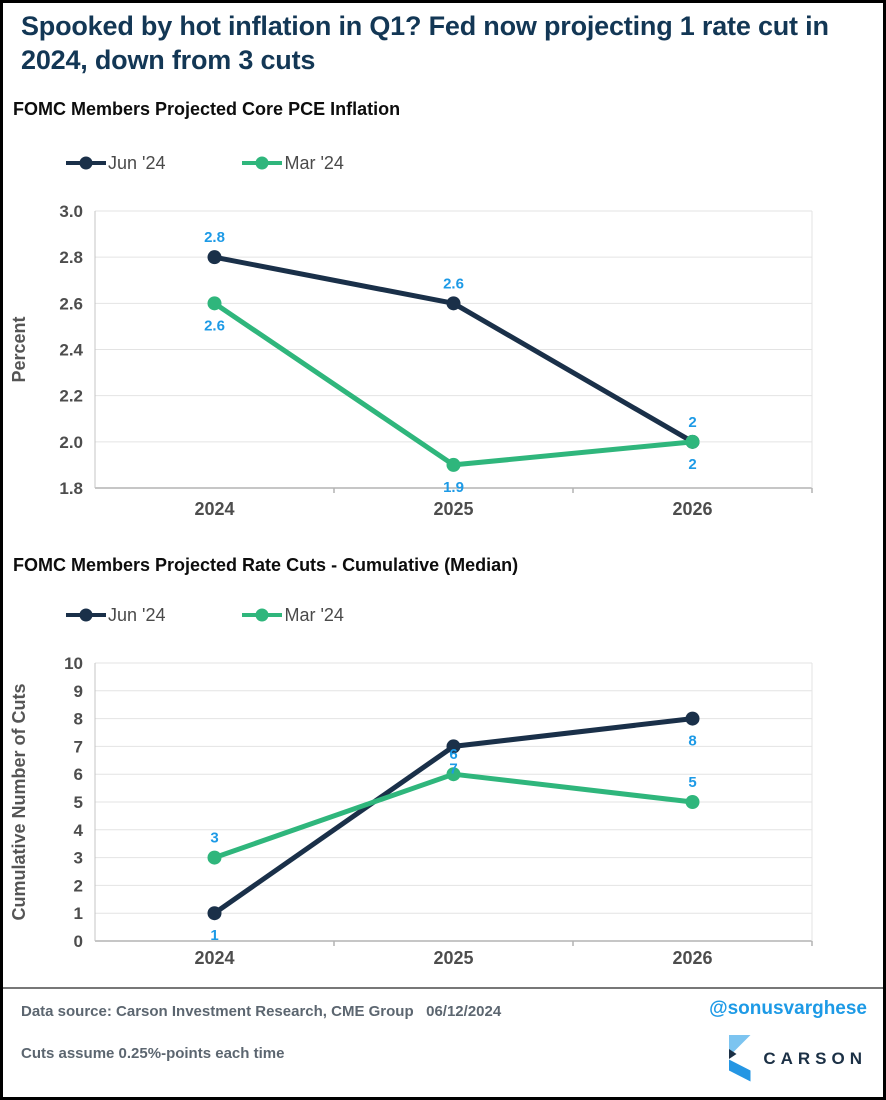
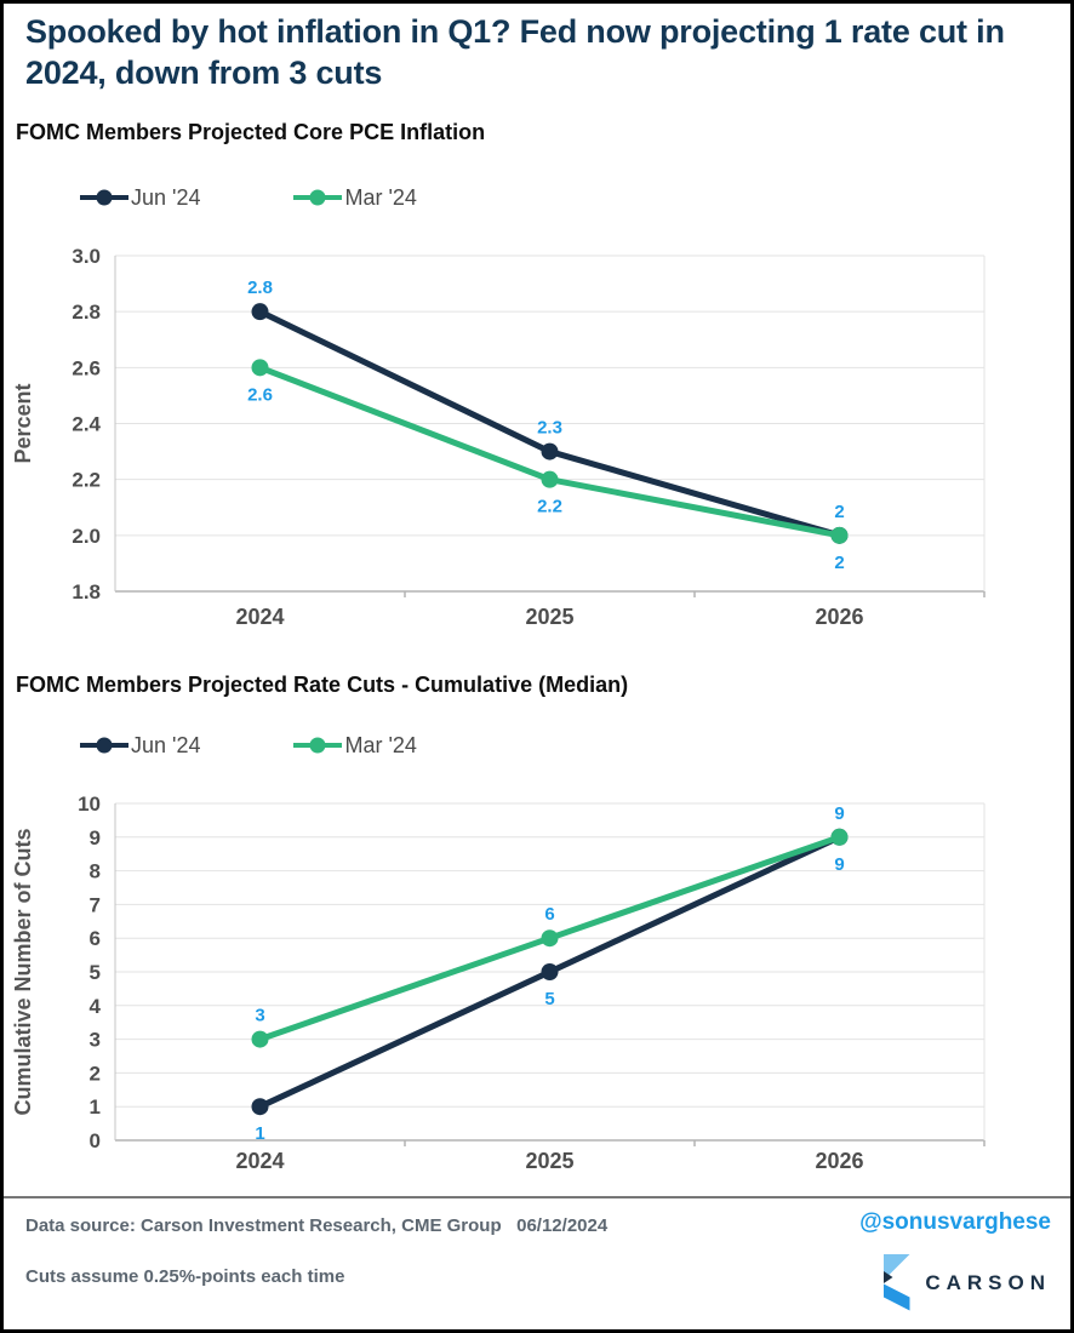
FOMC Members Projected Core PCE Inflation/Jun '24/2025: 2.6 -> 2.3
FOMC Members Projected Core PCE Inflation/Mar '24/2025: 1.9 -> 2.2
FOMC Members Projected Rate Cuts - Cumulative (Median)/Jun '24/2025: 7 -> 5
FOMC Members Projected Rate Cuts - Cumulative (Median)/Jun '24/2026: 8 -> 9
FOMC Members Projected Rate Cuts - Cumulative (Median)/Mar '24/2026: 5 -> 9
